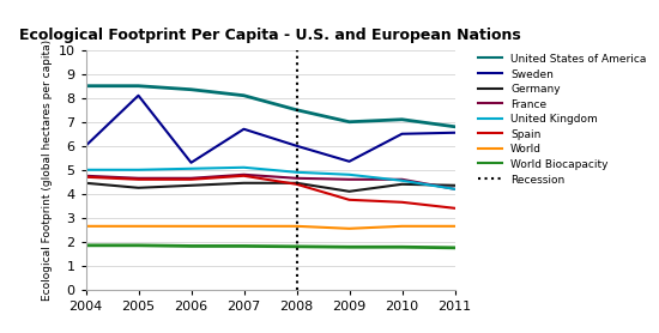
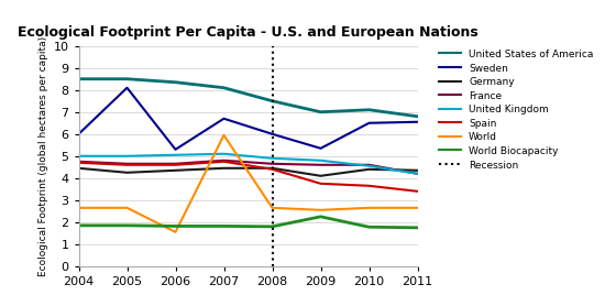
World/2006: 2.65 -> 1.55
World/2007: 2.65 -> 5.95
World Biocapacity/2009: 1.78 -> 2.25
